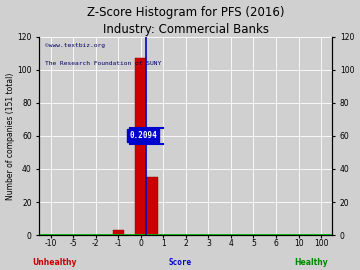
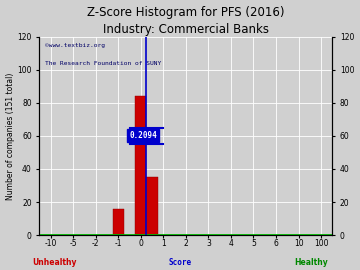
-1: 3 -> 16
0: 107 -> 84
